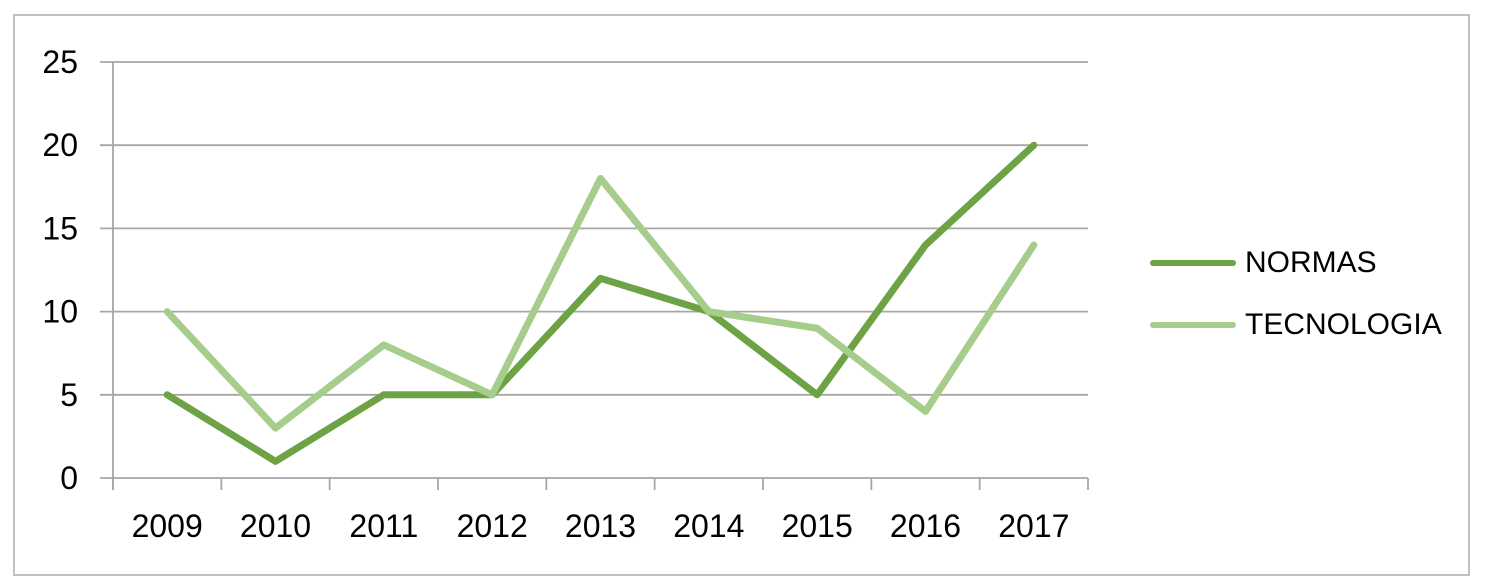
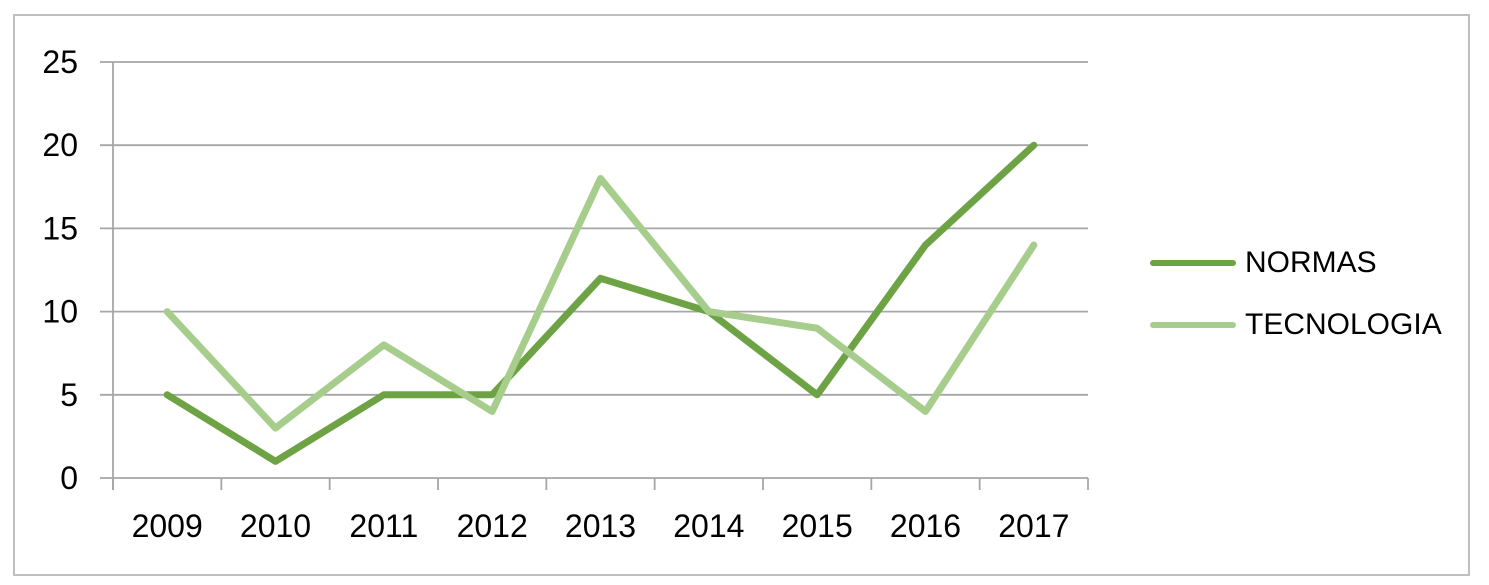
TECNOLOGIA/2012: 5 -> 4
